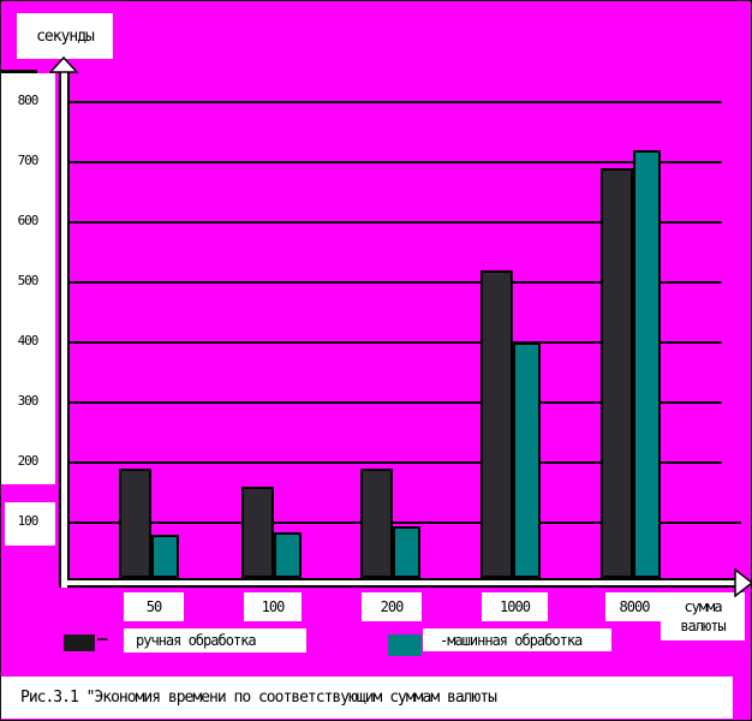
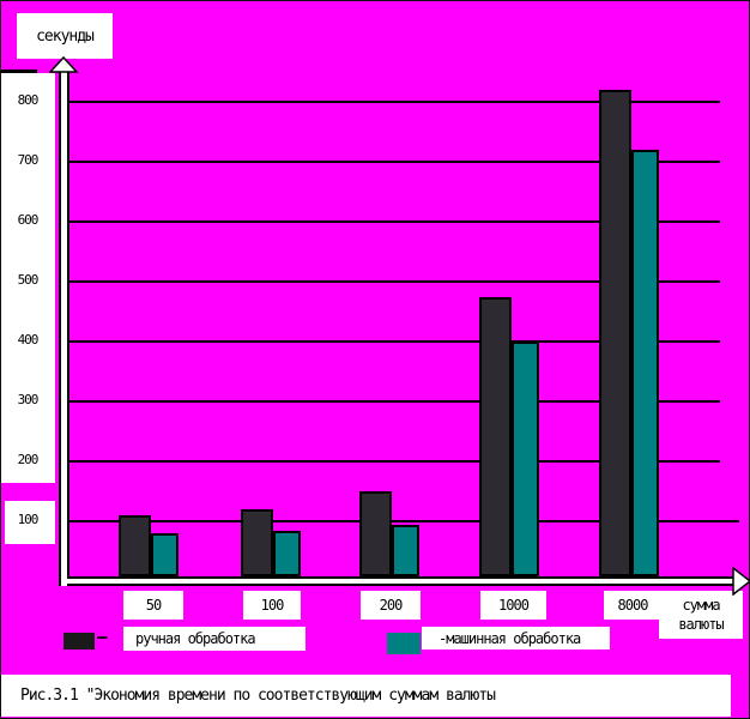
ручная обработка/50: 190 -> 110
ручная обработка/100: 160 -> 120
ручная обработка/200: 190 -> 150
ручная обработка/1000: 520 -> 480
ручная обработка/8000: 690 -> 820
